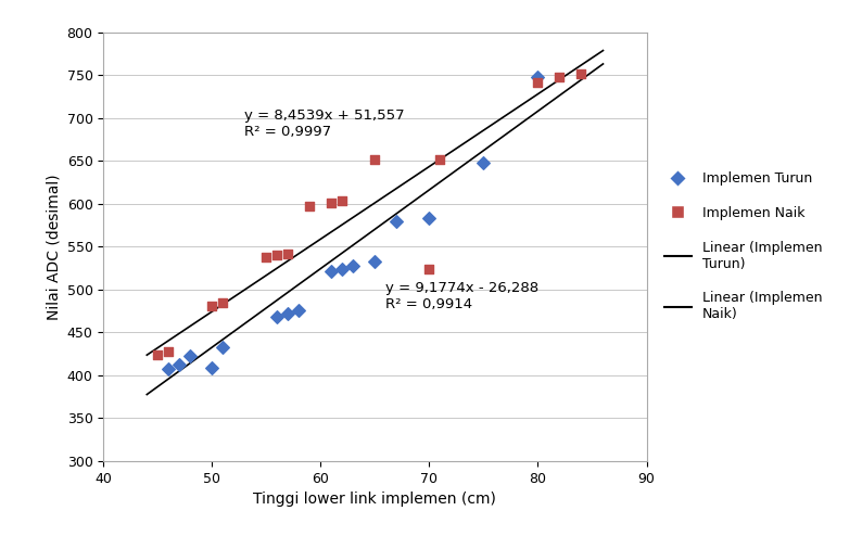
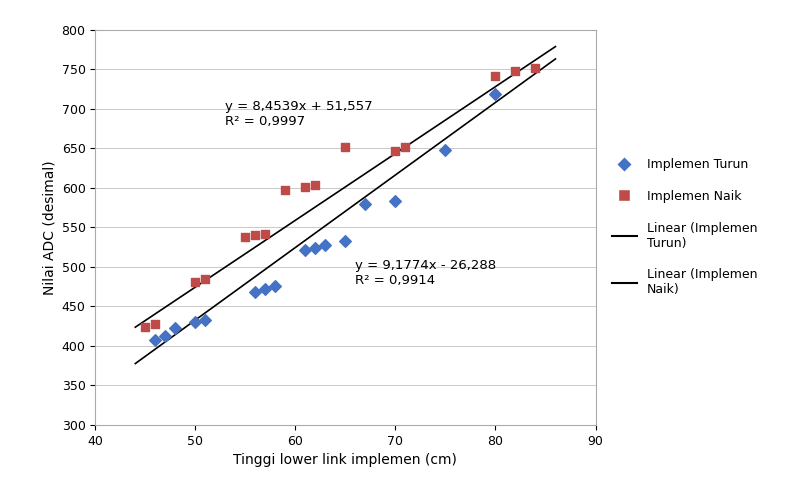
Implemen Turun/50: 408 -> 430
Implemen Naik/70: 524 -> 646
Implemen Turun/80: 748 -> 718
